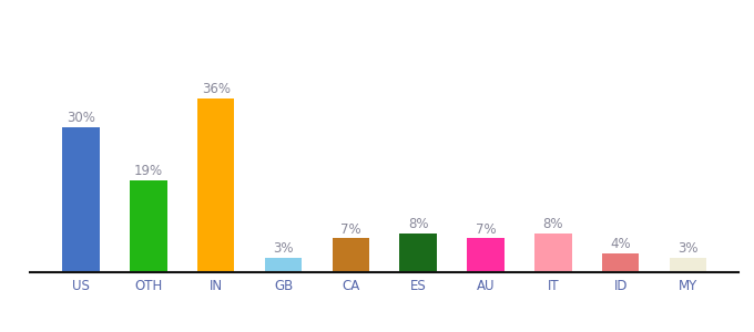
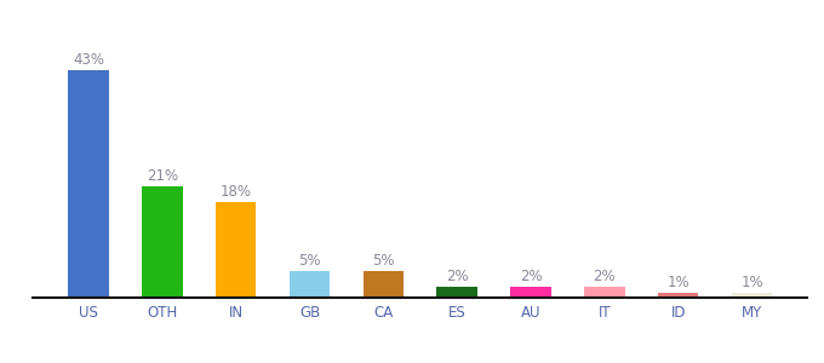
US: 30% -> 43%
OTH: 19% -> 21%
IN: 36% -> 18%
GB: 3% -> 5%
CA: 7% -> 5%
ES: 8% -> 2%
AU: 7% -> 2%
IT: 8% -> 2%
ID: 4% -> 1%
MY: 3% -> 1%
